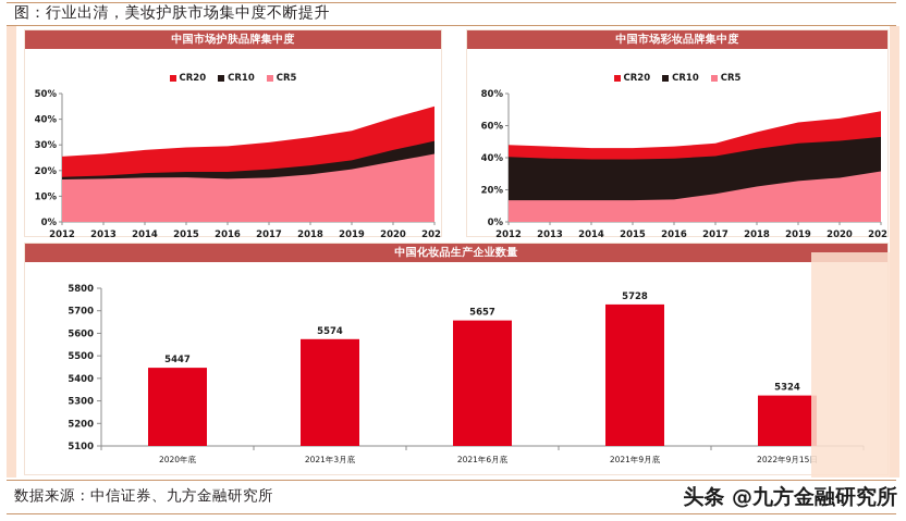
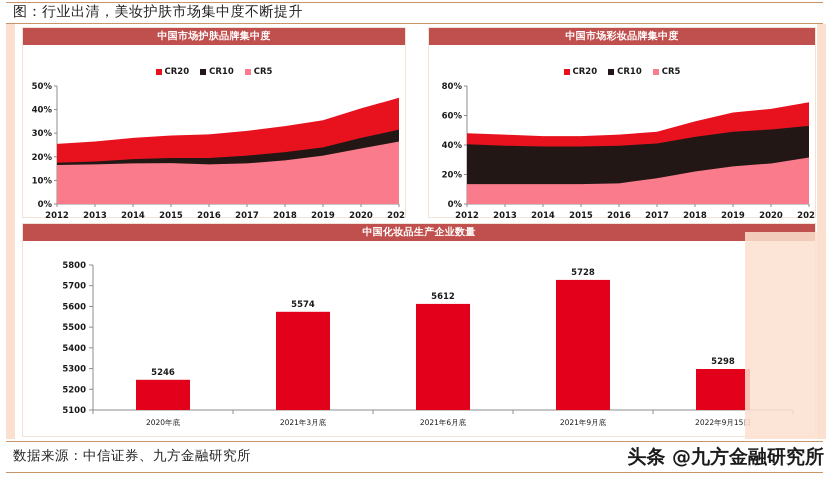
中国化妆品生产企业数量/2020年底: 5447 -> 5246
中国化妆品生产企业数量/2021年6月底: 5657 -> 5612
中国化妆品生产企业数量/2022年9月15日: 5324 -> 5298
